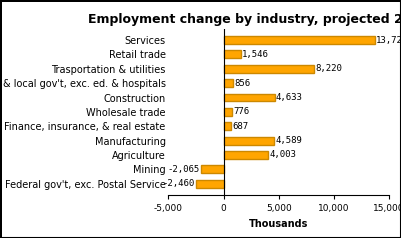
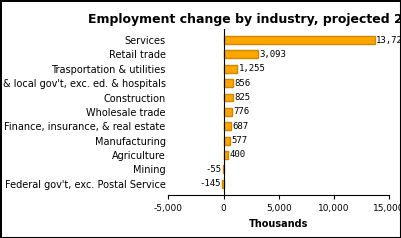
Retail trade: 1,546 -> 3,093
Trasportation & utilities: 8,220 -> 1,255
Construction: 4,633 -> 825
Manufacturing: 4,589 -> 577
Agriculture: 4,003 -> 400
Mining: -2,065 -> -55
Federal gov't, exc. Postal Service: -2,460 -> -145
